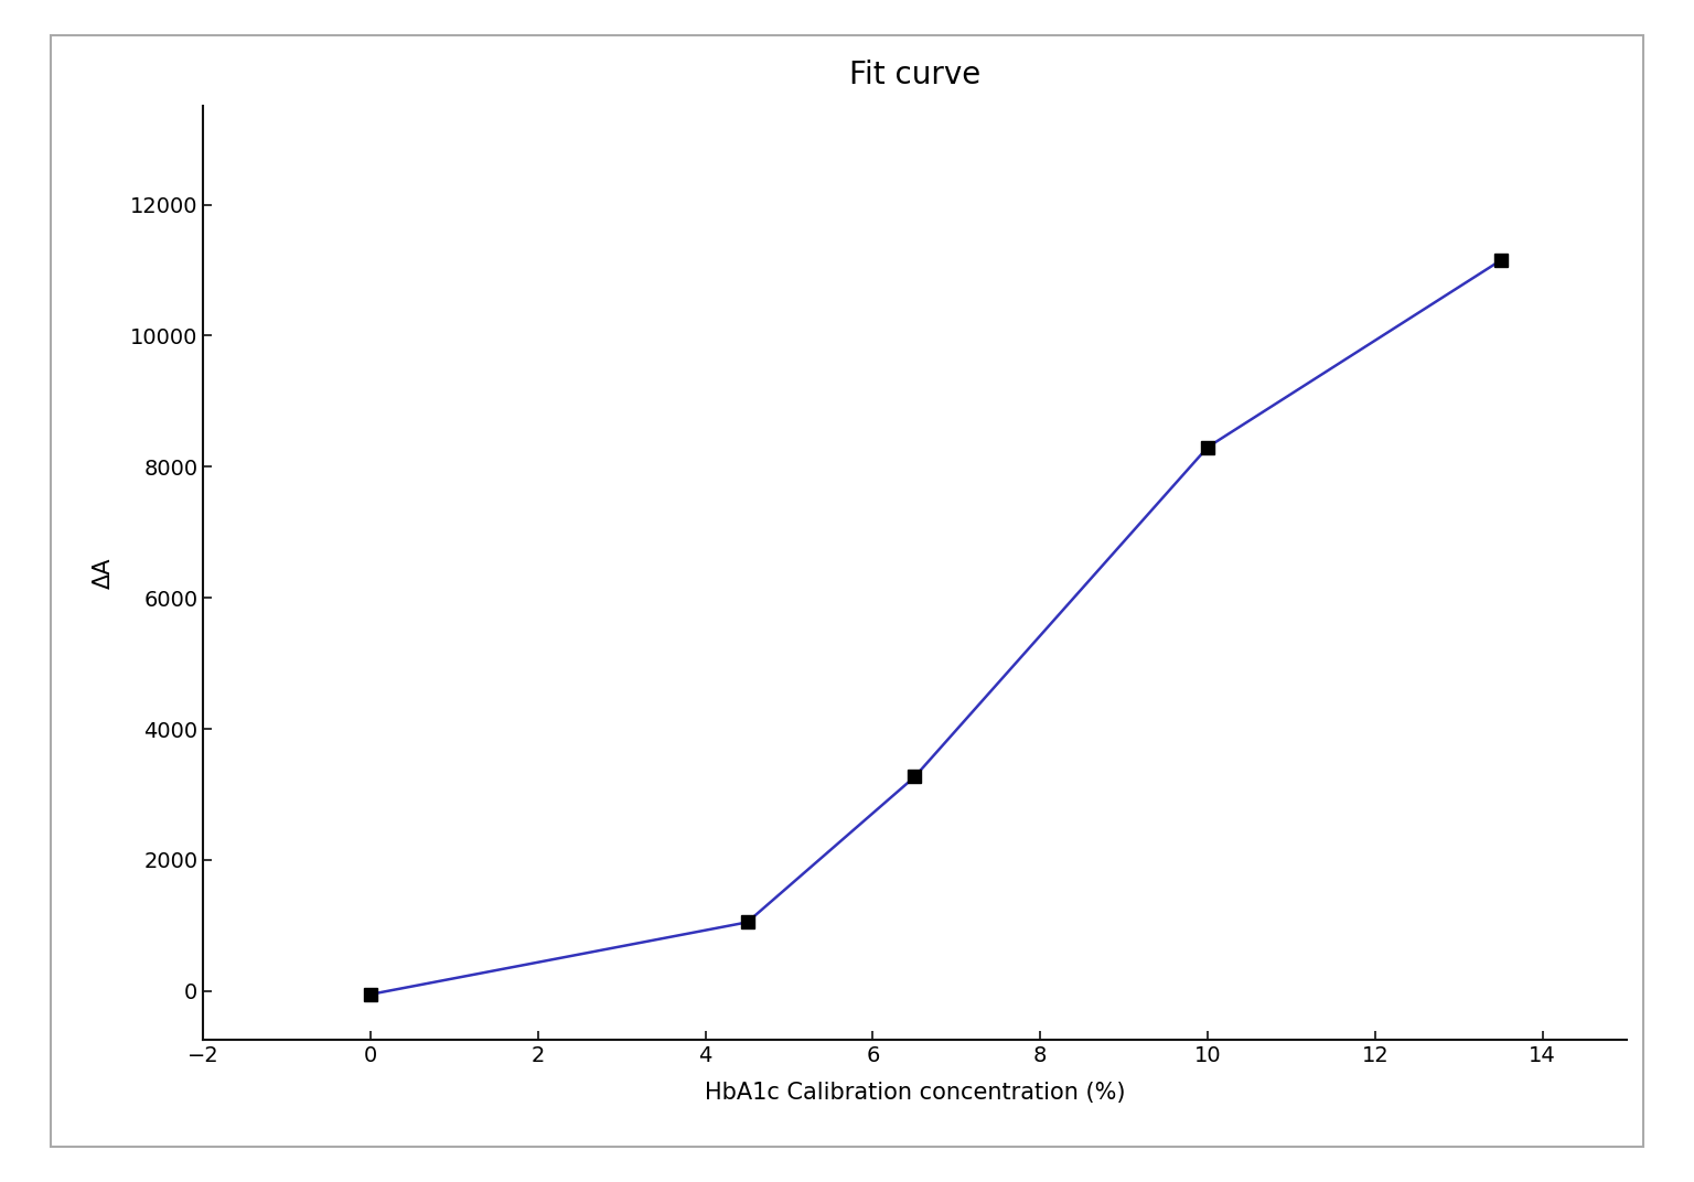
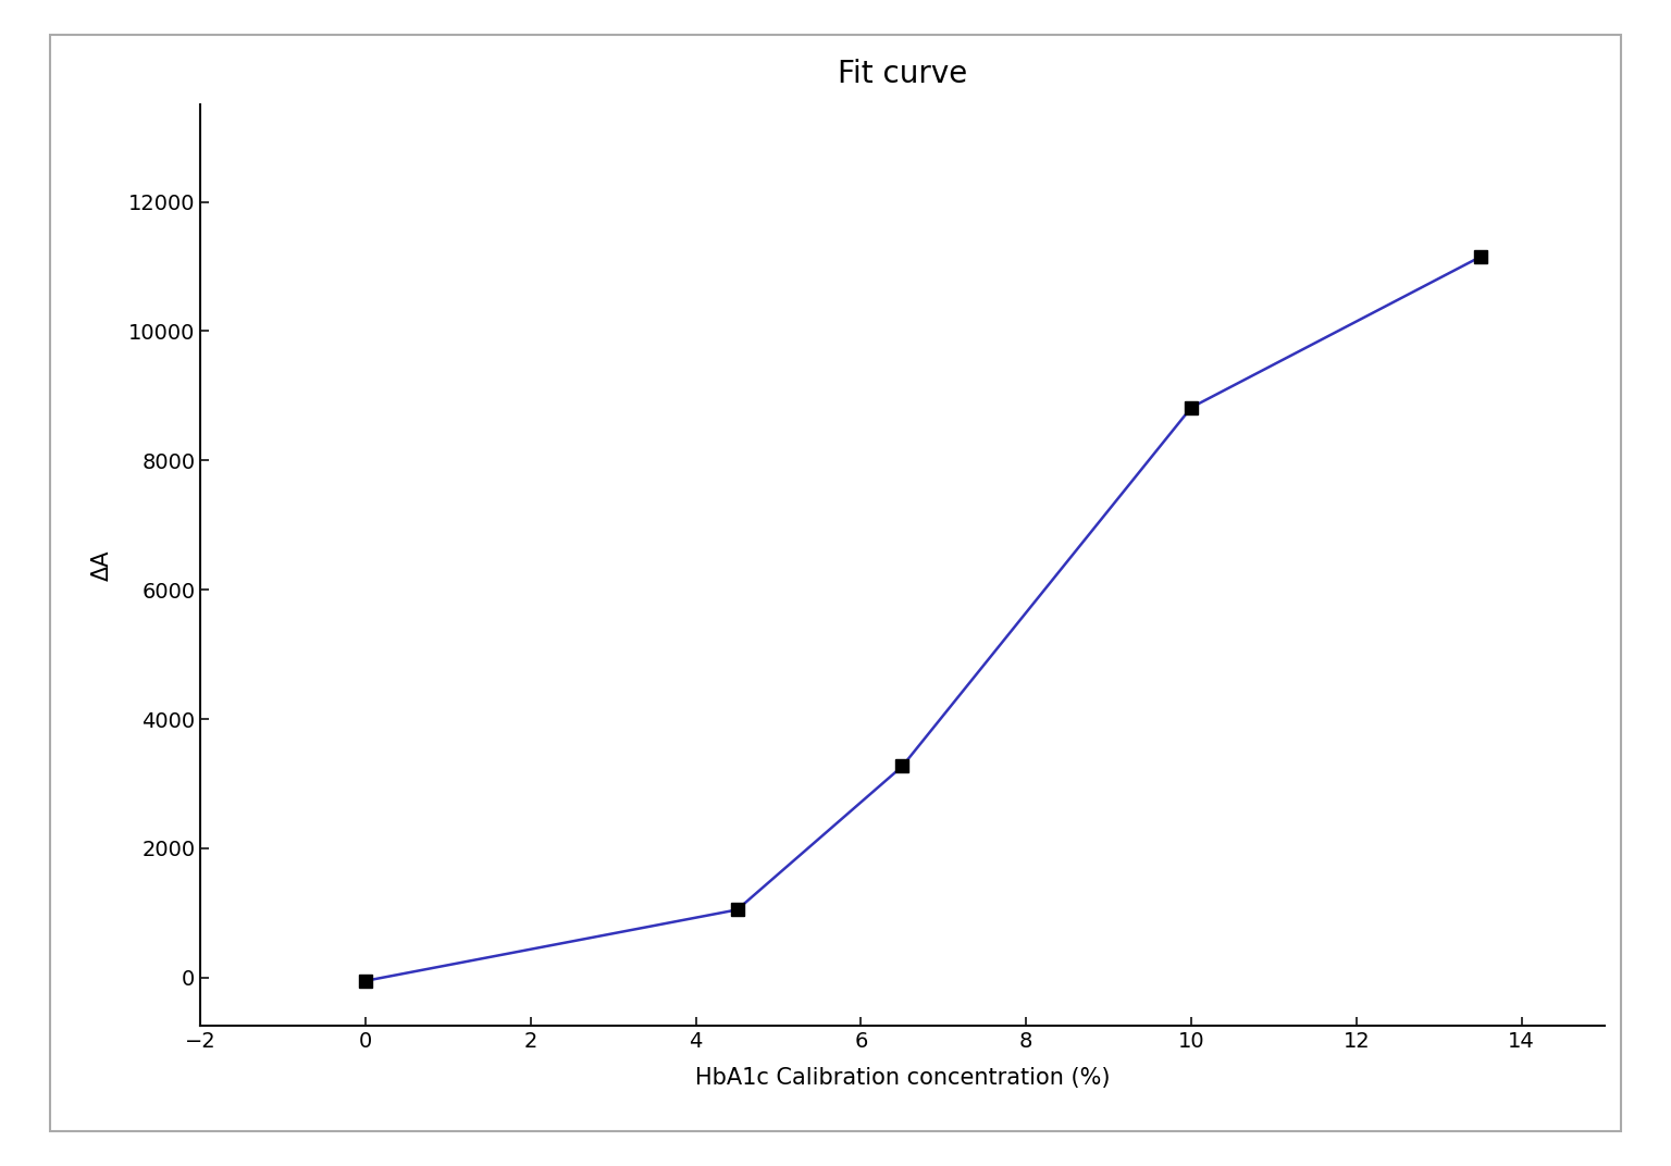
10: 8300 -> 8820
